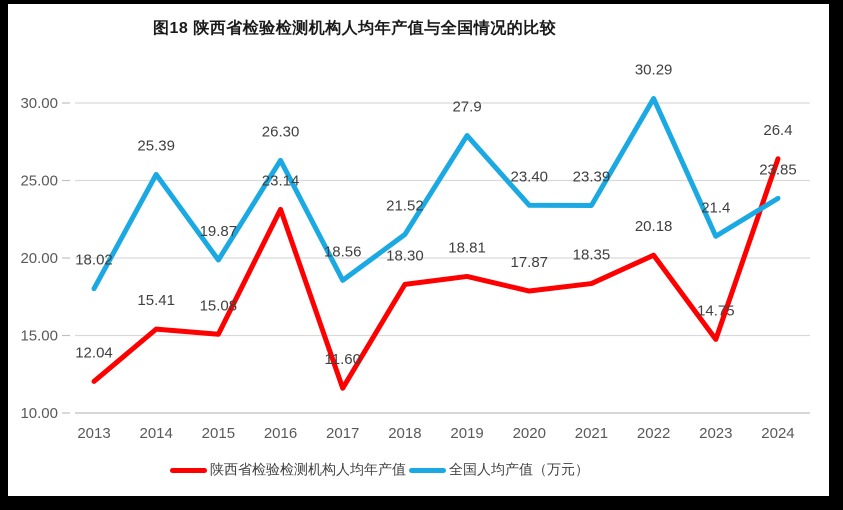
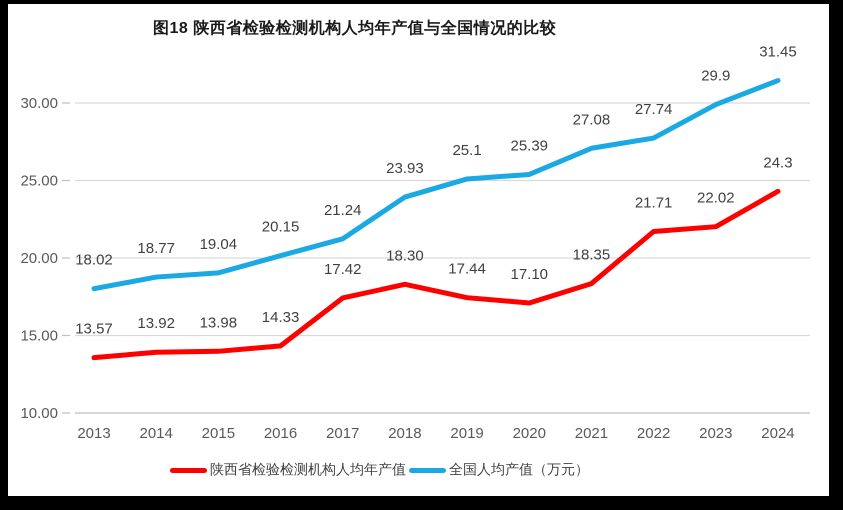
陕西省检验检测机构人均年产值/2013: 12.04 -> 13.57
陕西省检验检测机构人均年产值/2014: 15.41 -> 13.92
全国人均产值（万元）/2014: 25.39 -> 18.77
陕西省检验检测机构人均年产值/2015: 15.08 -> 13.98
全国人均产值（万元）/2015: 19.87 -> 19.04
陕西省检验检测机构人均年产值/2016: 23.14 -> 14.33
全国人均产值（万元）/2016: 26.30 -> 20.15
陕西省检验检测机构人均年产值/2017: 11.60 -> 17.42
全国人均产值（万元）/2017: 18.56 -> 21.24
全国人均产值（万元）/2018: 21.52 -> 23.93
陕西省检验检测机构人均年产值/2019: 18.81 -> 17.44
全国人均产值（万元）/2019: 27.9 -> 25.1
陕西省检验检测机构人均年产值/2020: 17.87 -> 17.10
全国人均产值（万元）/2020: 23.40 -> 25.39
全国人均产值（万元）/2021: 23.39 -> 27.08
陕西省检验检测机构人均年产值/2022: 20.18 -> 21.71
全国人均产值（万元）/2022: 30.29 -> 27.74
陕西省检验检测机构人均年产值/2023: 14.75 -> 22.02
全国人均产值（万元）/2023: 21.4 -> 29.9
陕西省检验检测机构人均年产值/2024: 26.4 -> 24.3
全国人均产值（万元）/2024: 23.85 -> 31.45
